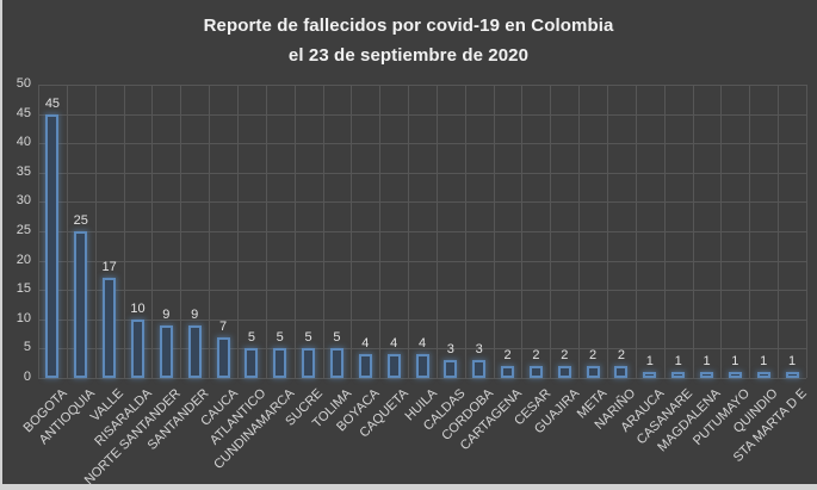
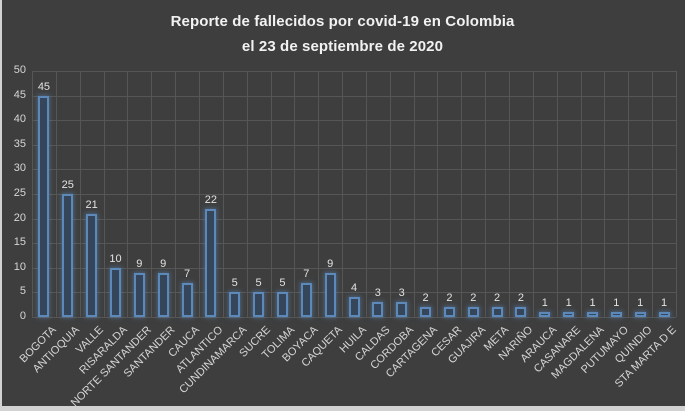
VALLE: 17 -> 21
ATLANTICO: 5 -> 22
BOYACA: 4 -> 7
CAQUETA: 4 -> 9
